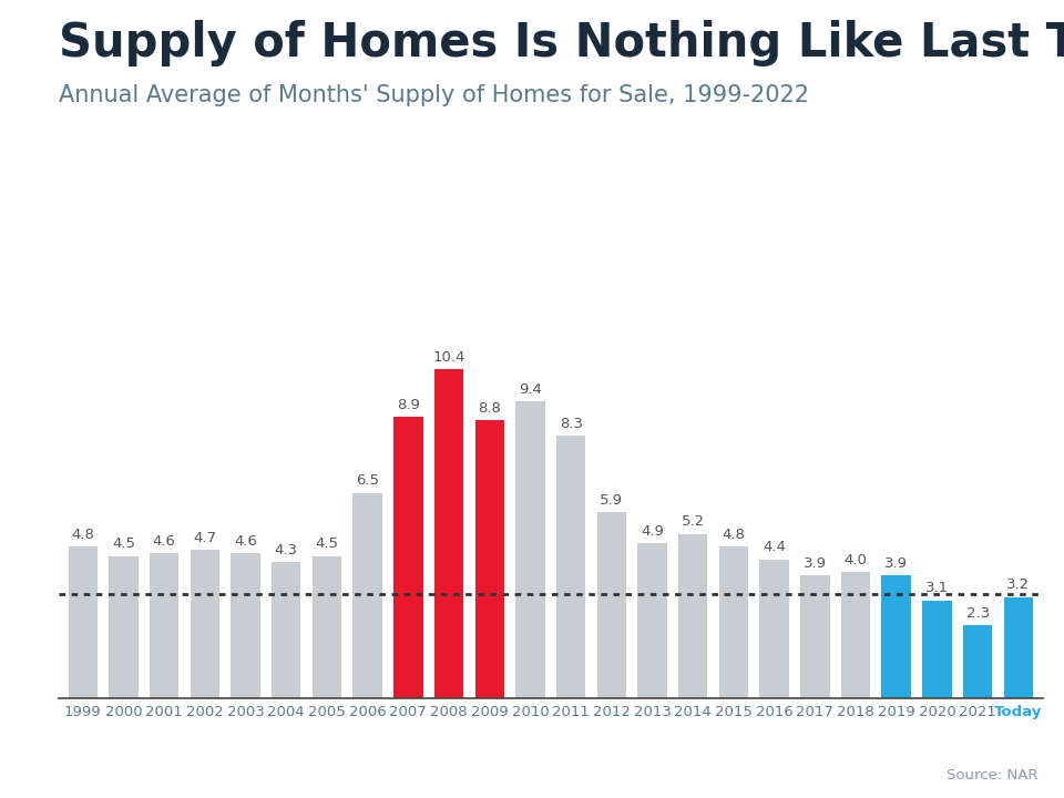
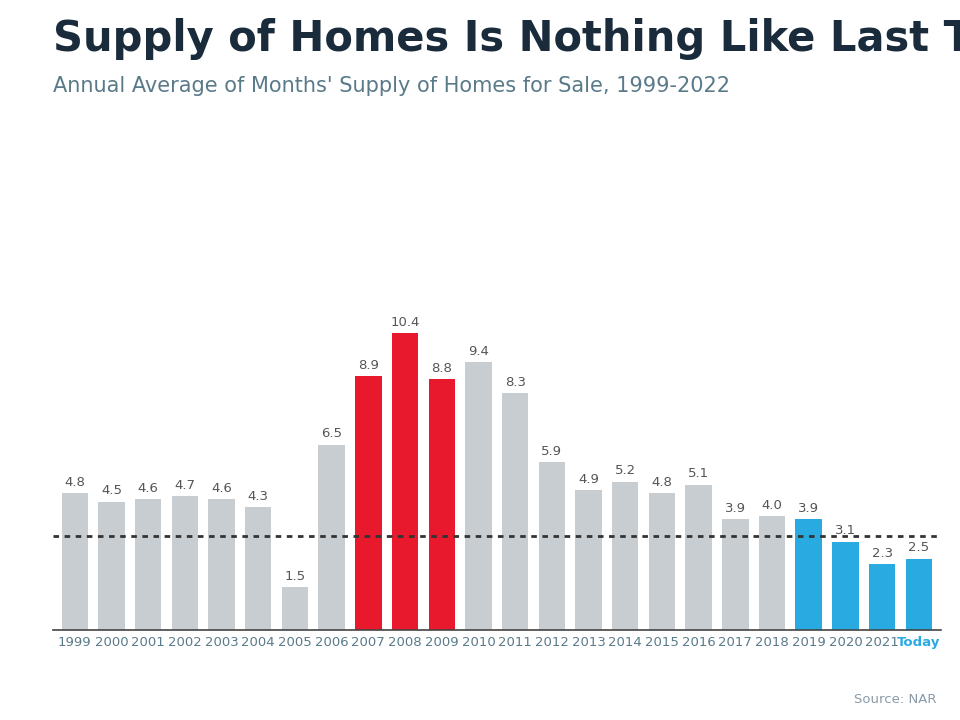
2005: 4.5 -> 1.5
2016: 4.4 -> 5.1
Today: 3.2 -> 2.5
